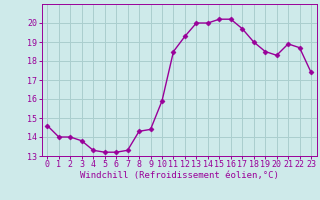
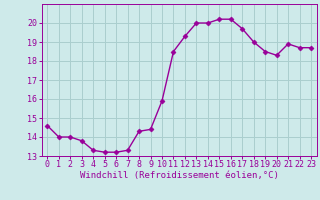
23: 17.4 -> 18.7
